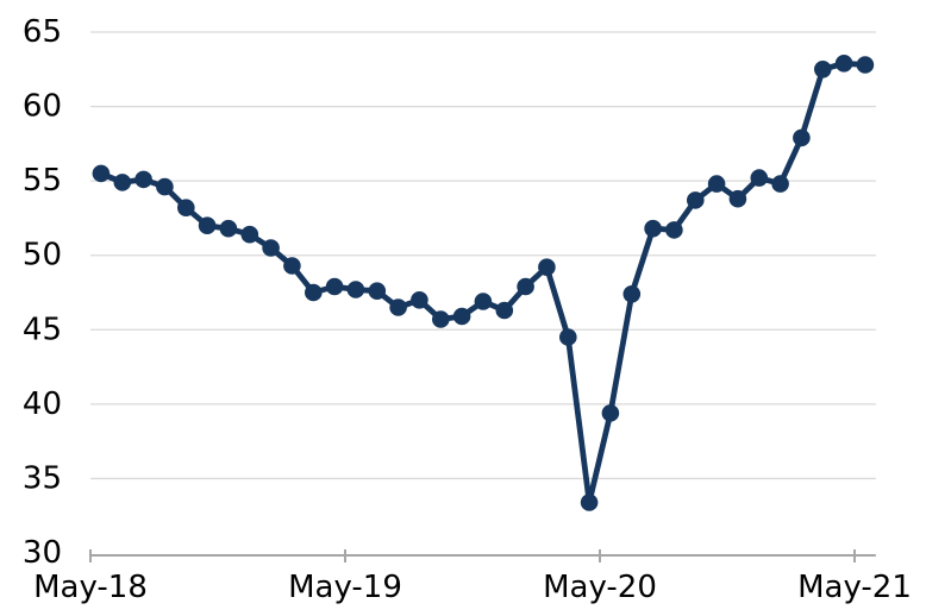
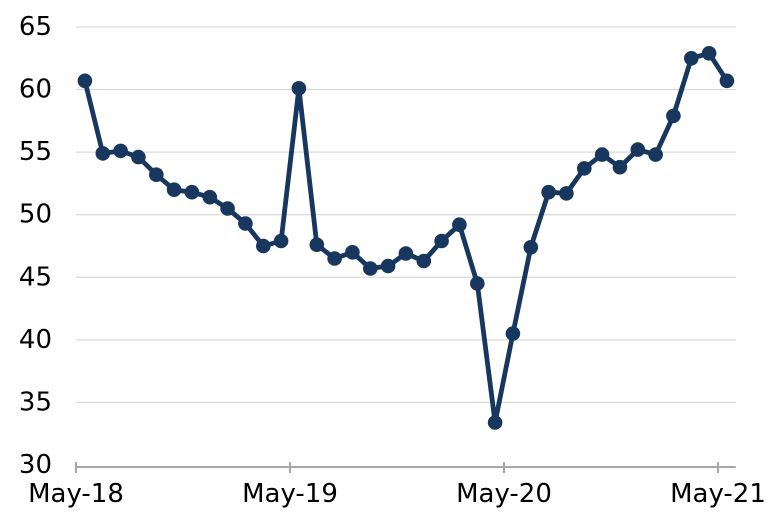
May-18: 55.5 -> 60.7
May-19: 47.7 -> 60.1
May-20: 39.4 -> 40.5
May-21: 62.8 -> 60.7
